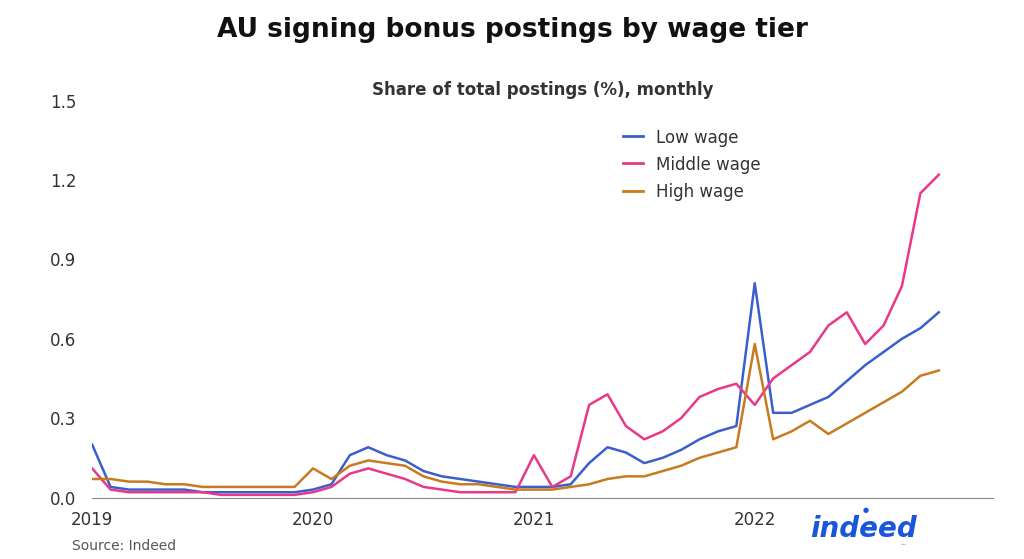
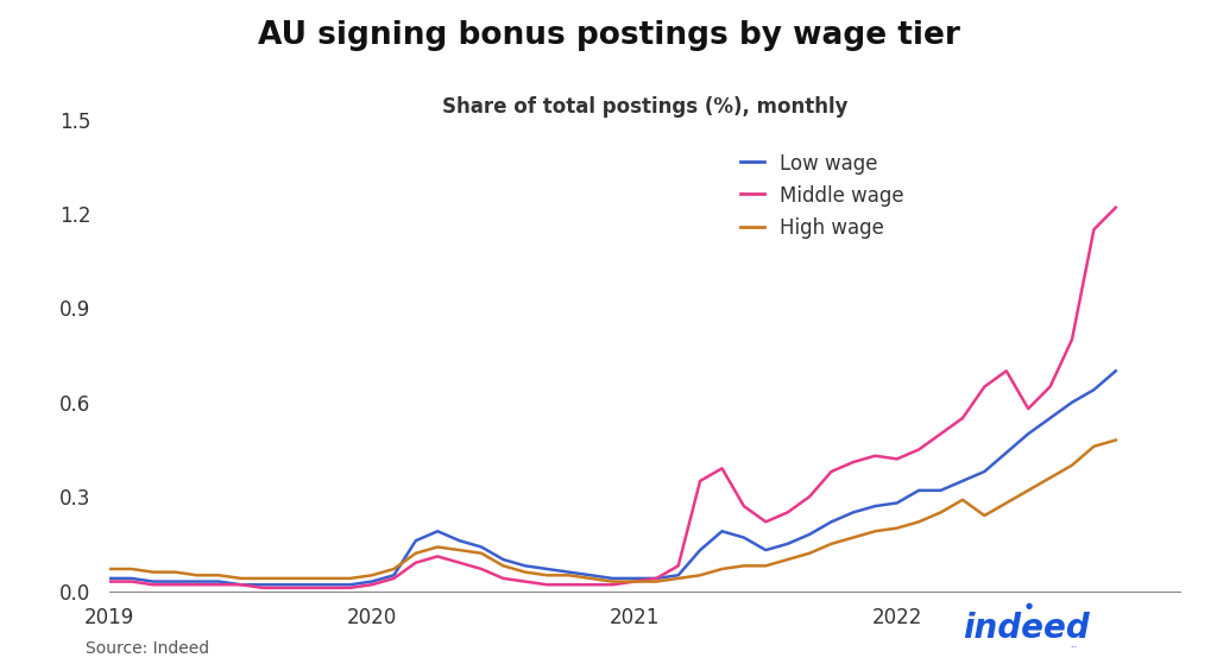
Low wage/2019: 0.20 -> 0.04
Middle wage/2019: 0.11 -> 0.03
High wage/2020: 0.11 -> 0.05
Middle wage/2021: 0.16 -> 0.03
Low wage/2022: 0.81 -> 0.28
Middle wage/2022: 0.35 -> 0.42
High wage/2022: 0.58 -> 0.20
